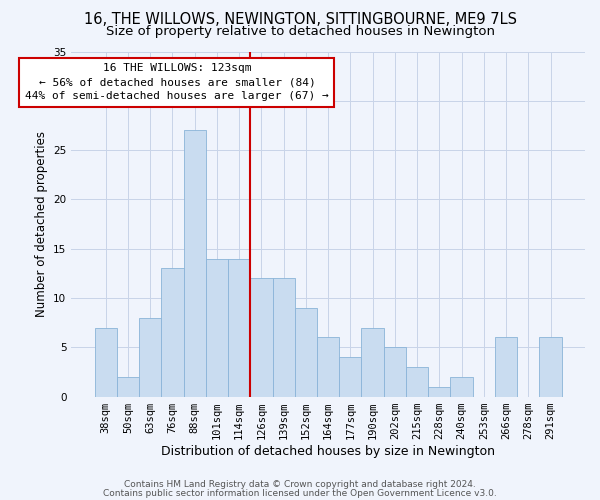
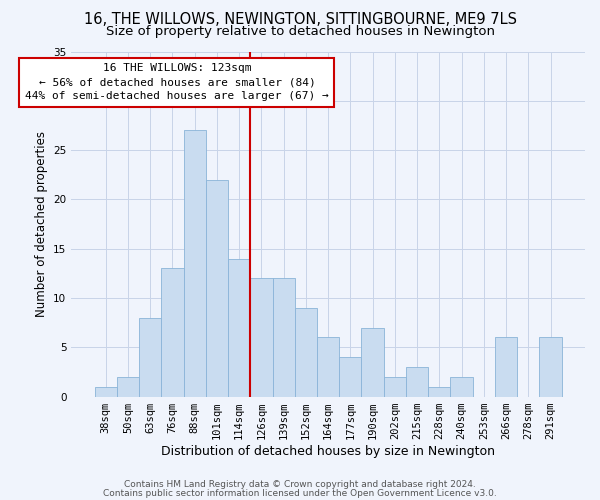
38sqm: 7 -> 1
101sqm: 14 -> 22
202sqm: 5 -> 2
